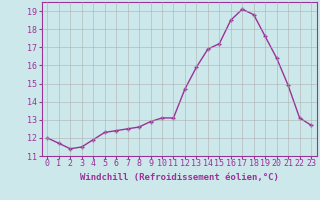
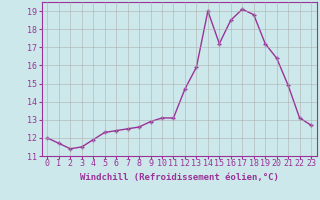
14: 16.9 -> 19.0
19: 17.6 -> 17.2
